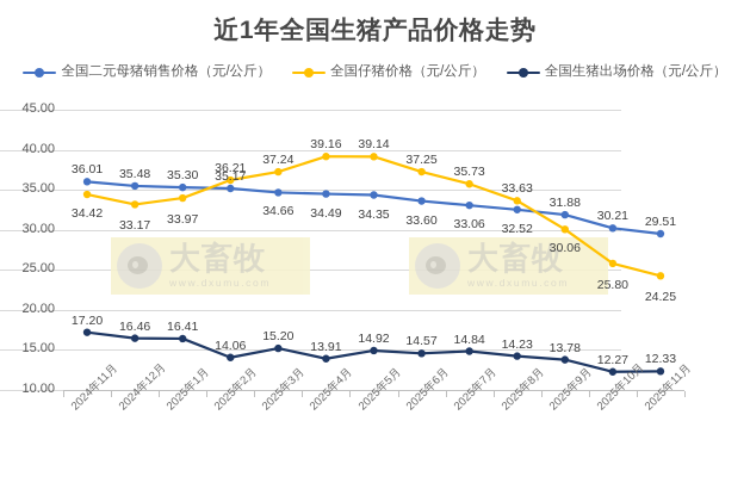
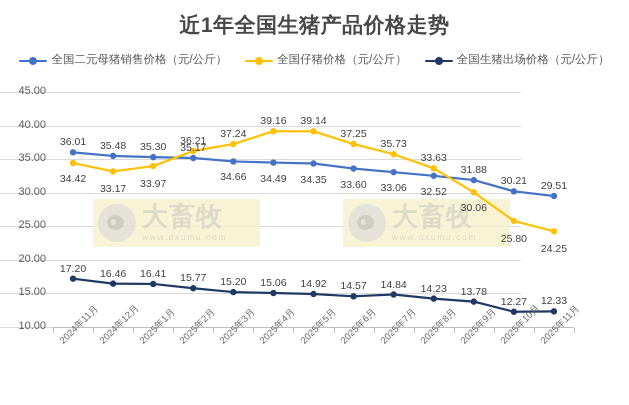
全国生猪出场价格（元/公斤）/2025年2月: 14.06 -> 15.77
全国生猪出场价格（元/公斤）/2025年4月: 13.91 -> 15.06
